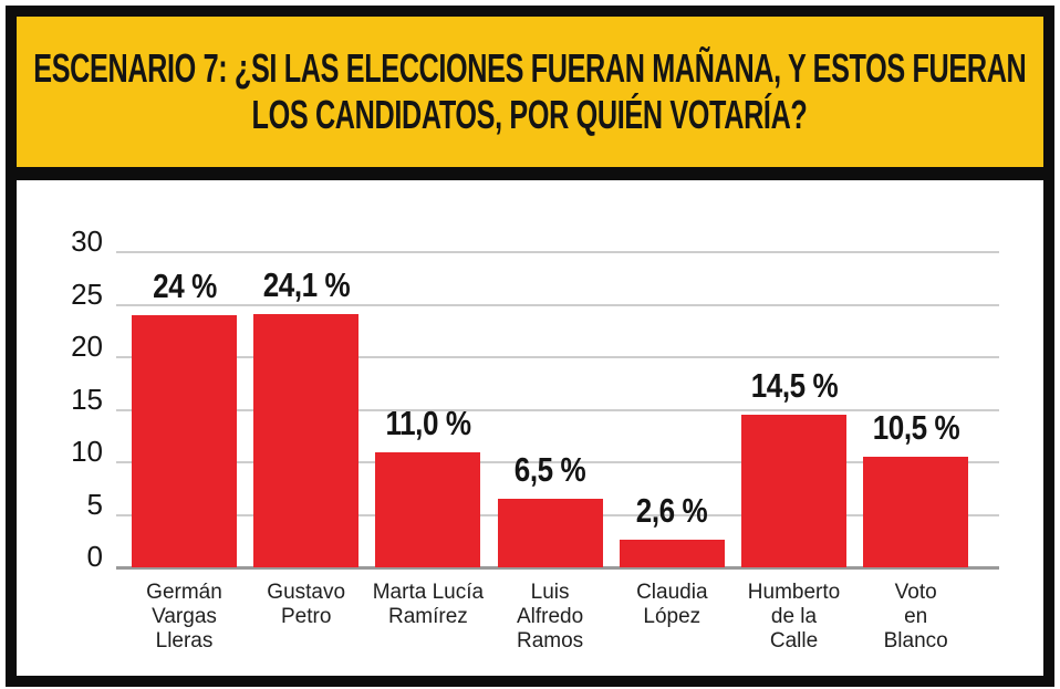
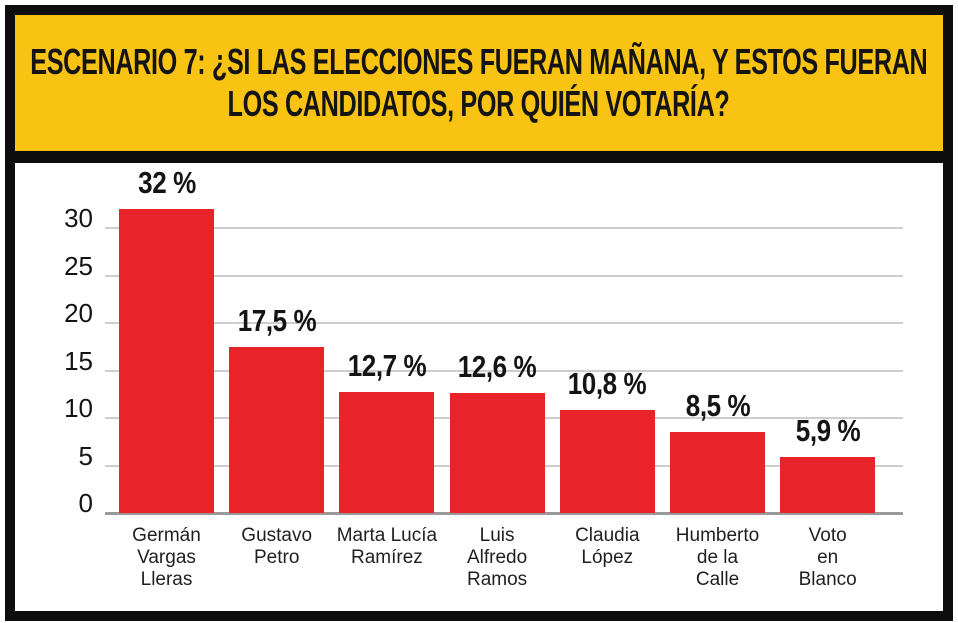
Germán Vargas Lleras: 24 -> 32
Gustavo Petro: 24,1 -> 17,5
Marta Lucía Ramírez: 11,0 -> 12,7
Luis Alfredo Ramos: 6,5 -> 12,6
Claudia López: 2,6 -> 10,8
Humberto de la Calle: 14,5 -> 8,5
Voto en Blanco: 10,5 -> 5,9
